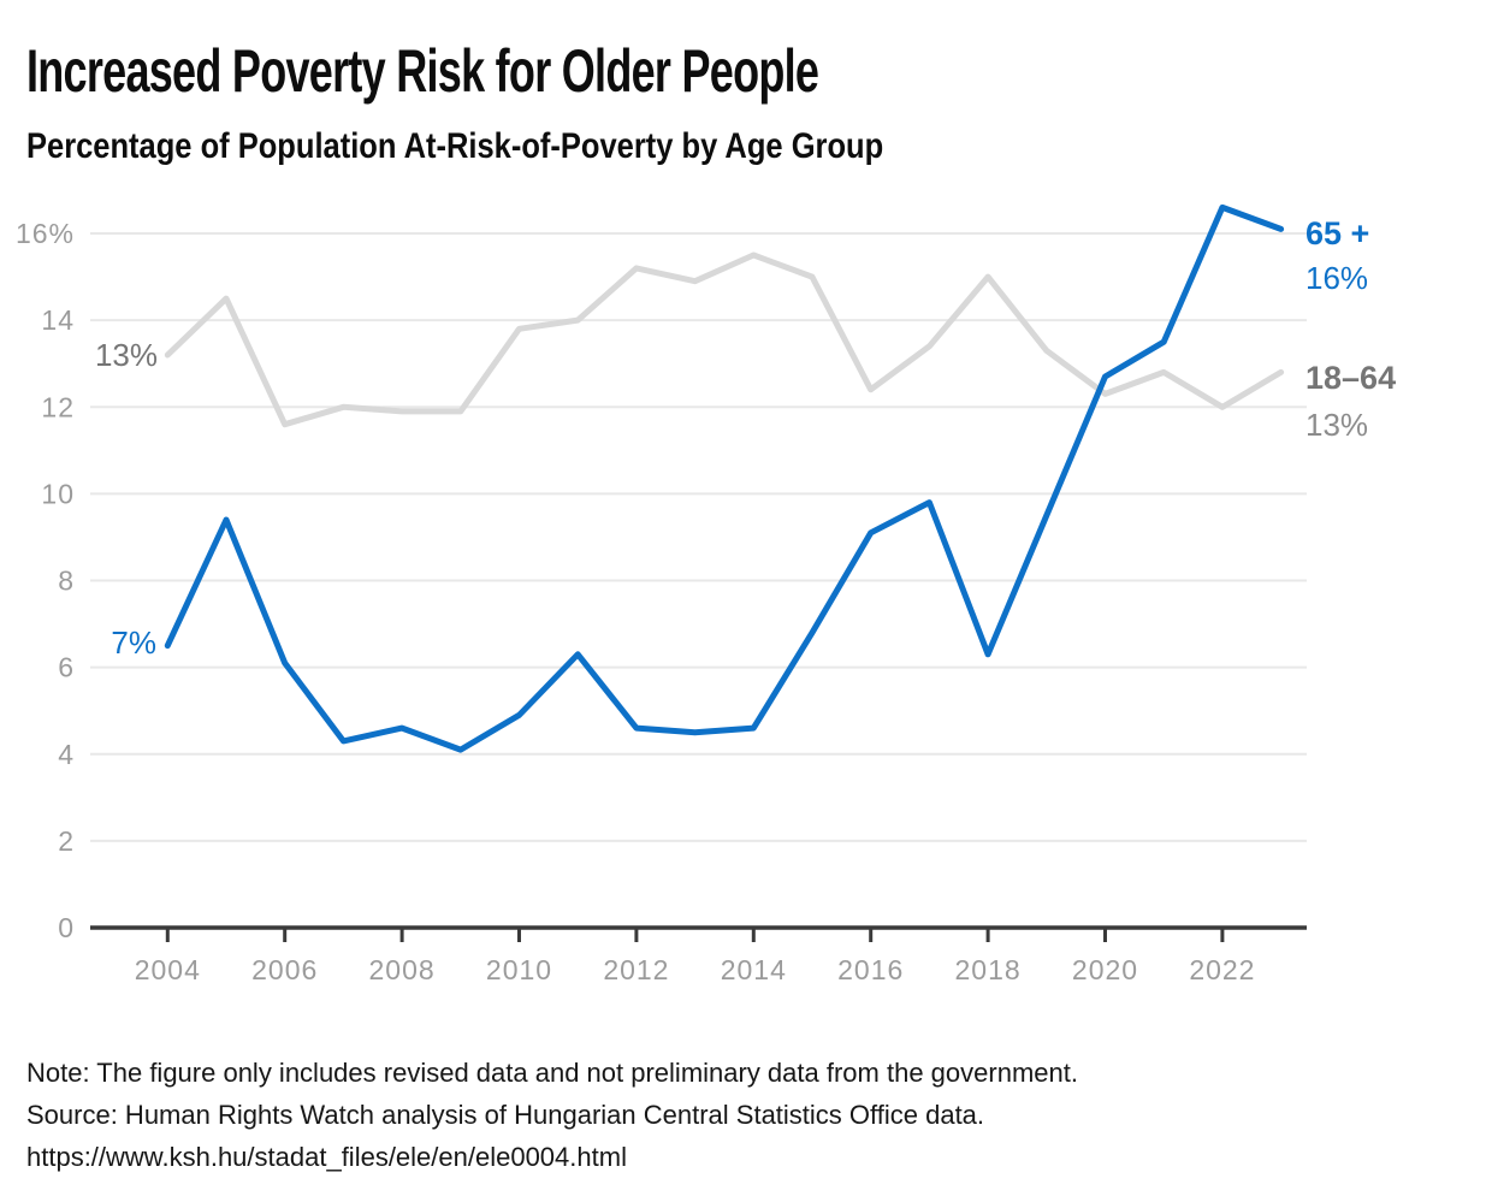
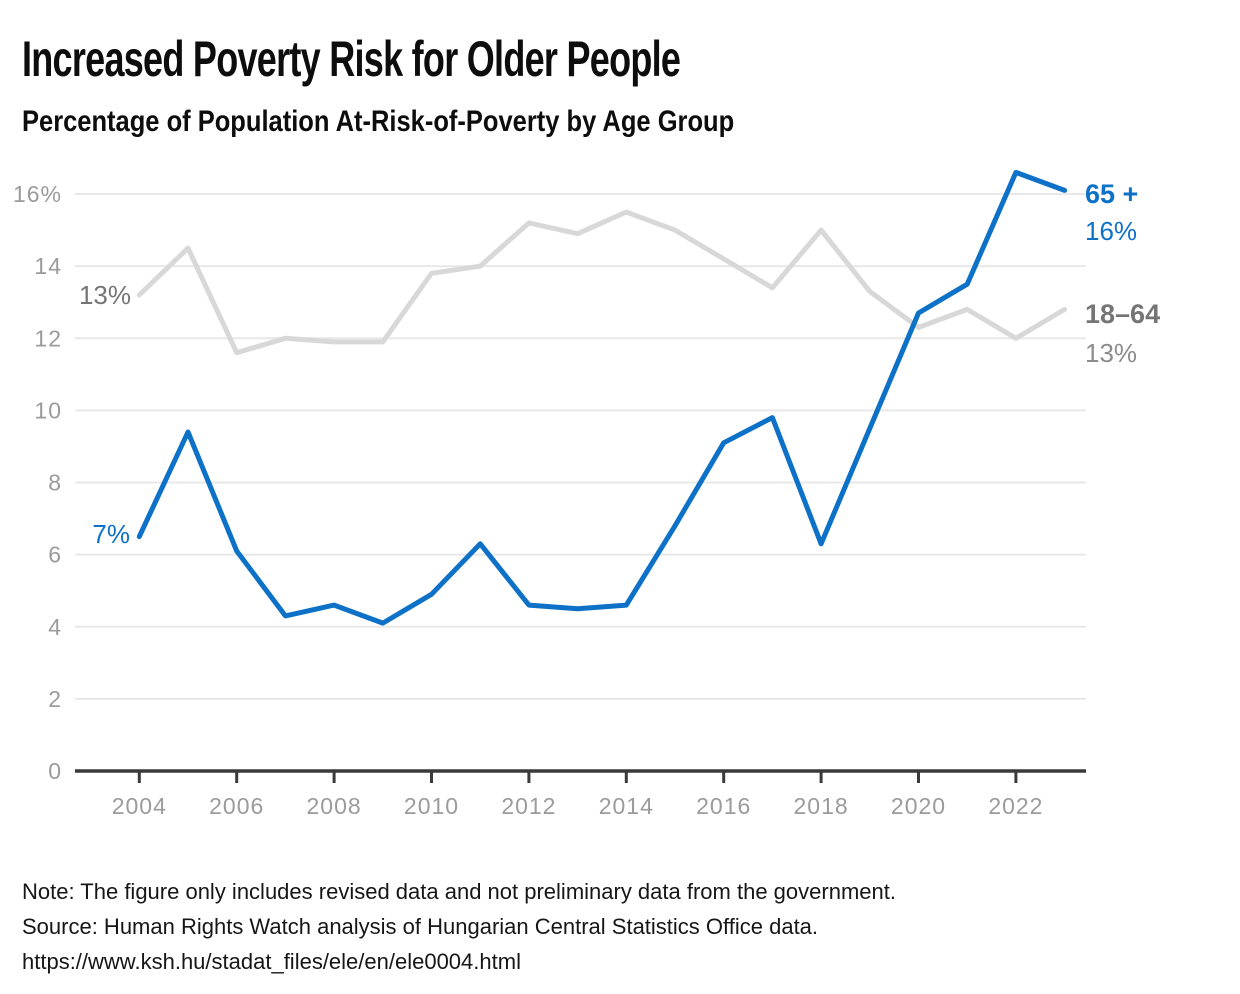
18–64/2016: 12.4% -> 14.2%
